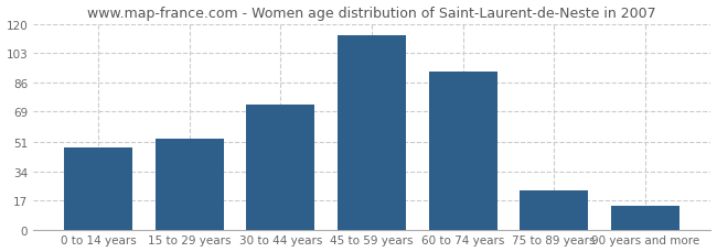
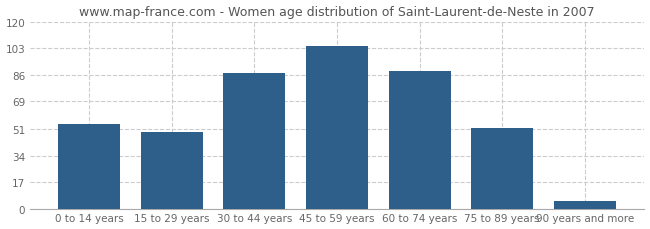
0 to 14 years: 48 -> 54
15 to 29 years: 53 -> 49
30 to 44 years: 73 -> 87
45 to 59 years: 113 -> 104
60 to 74 years: 92 -> 88
75 to 89 years: 23 -> 52
90 years and more: 14 -> 5
